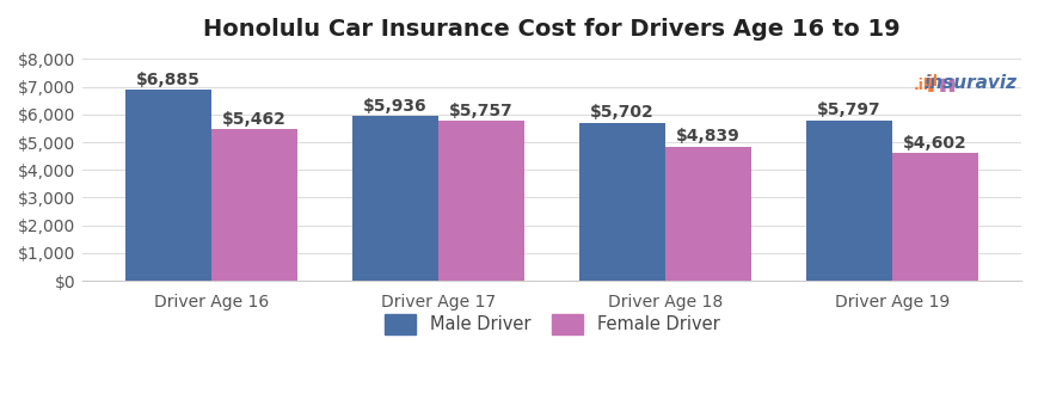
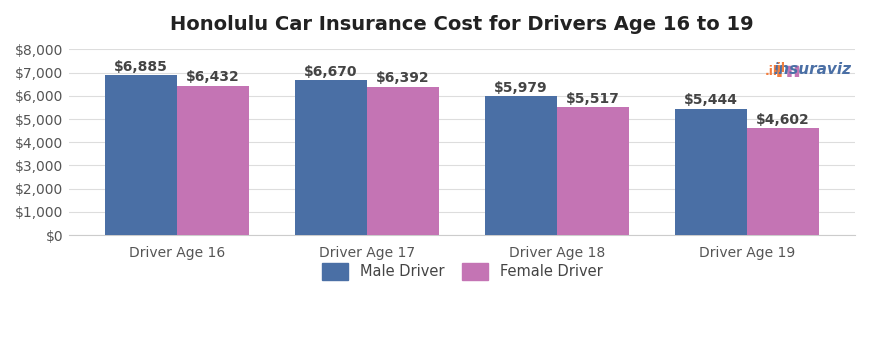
Female Driver/Driver Age 16: $5,462 -> $6,432
Male Driver/Driver Age 17: $5,936 -> $6,670
Female Driver/Driver Age 17: $5,757 -> $6,392
Male Driver/Driver Age 18: $5,702 -> $5,979
Female Driver/Driver Age 18: $4,839 -> $5,517
Male Driver/Driver Age 19: $5,797 -> $5,444
